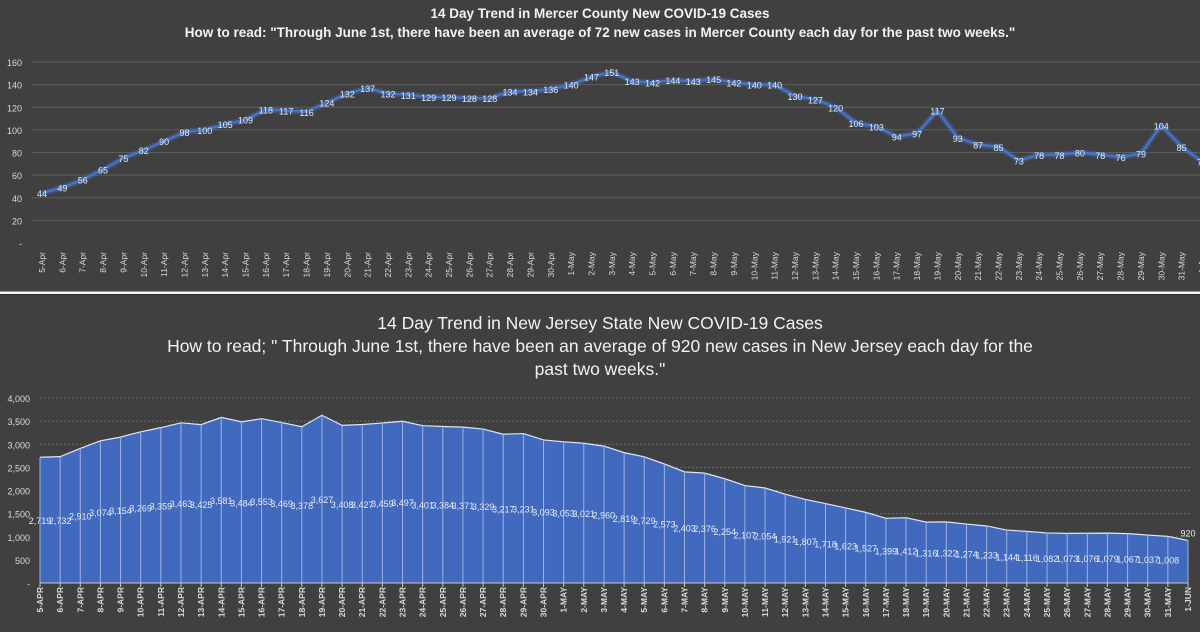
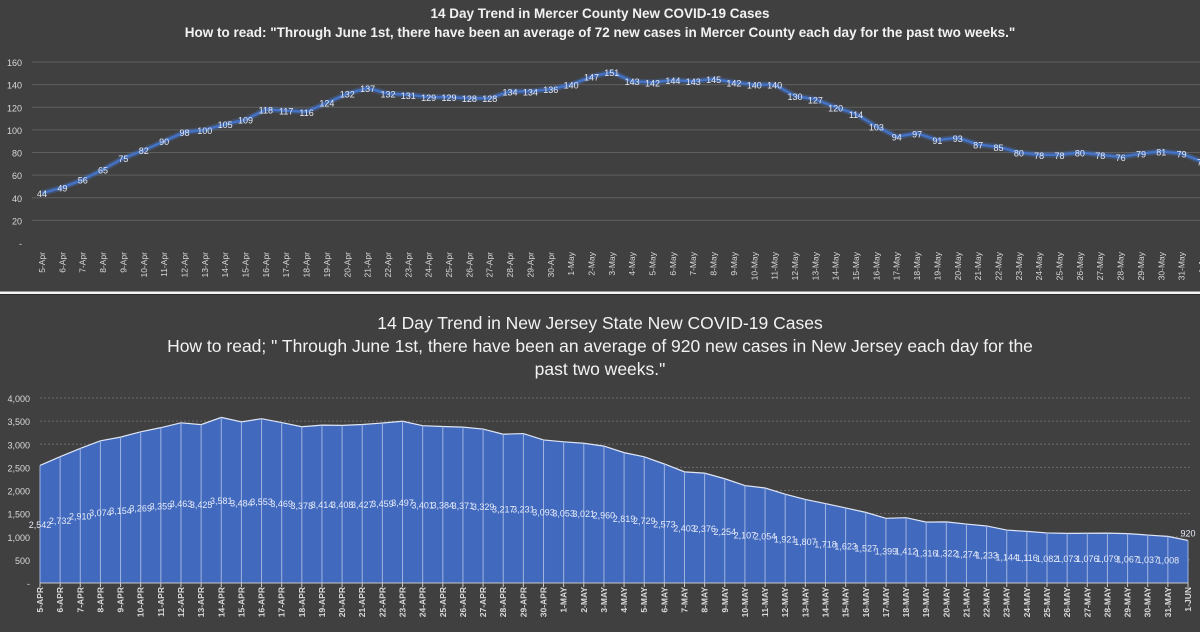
14 Day Trend in Mercer County New COVID-19 Cases/15-May: 106 -> 114
14 Day Trend in Mercer County New COVID-19 Cases/19-May: 117 -> 91
14 Day Trend in Mercer County New COVID-19 Cases/23-May: 73 -> 80
14 Day Trend in Mercer County New COVID-19 Cases/30-May: 104 -> 81
14 Day Trend in Mercer County New COVID-19 Cases/31-May: 85 -> 79
14 Day Trend in New Jersey State New COVID-19 Cases/5-APR: 2,719 -> 2,542
14 Day Trend in New Jersey State New COVID-19 Cases/19-APR: 3,627 -> 3,414
